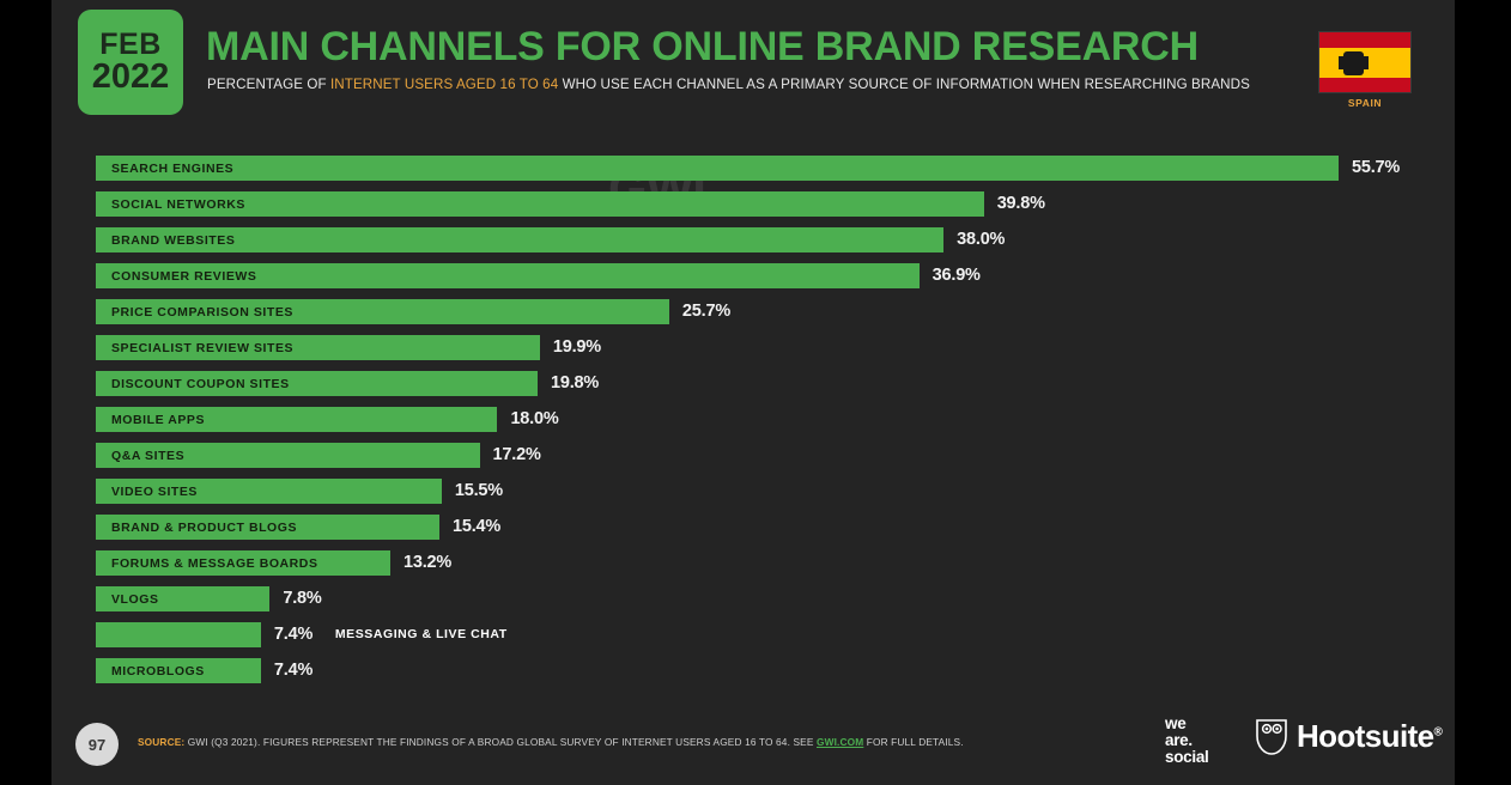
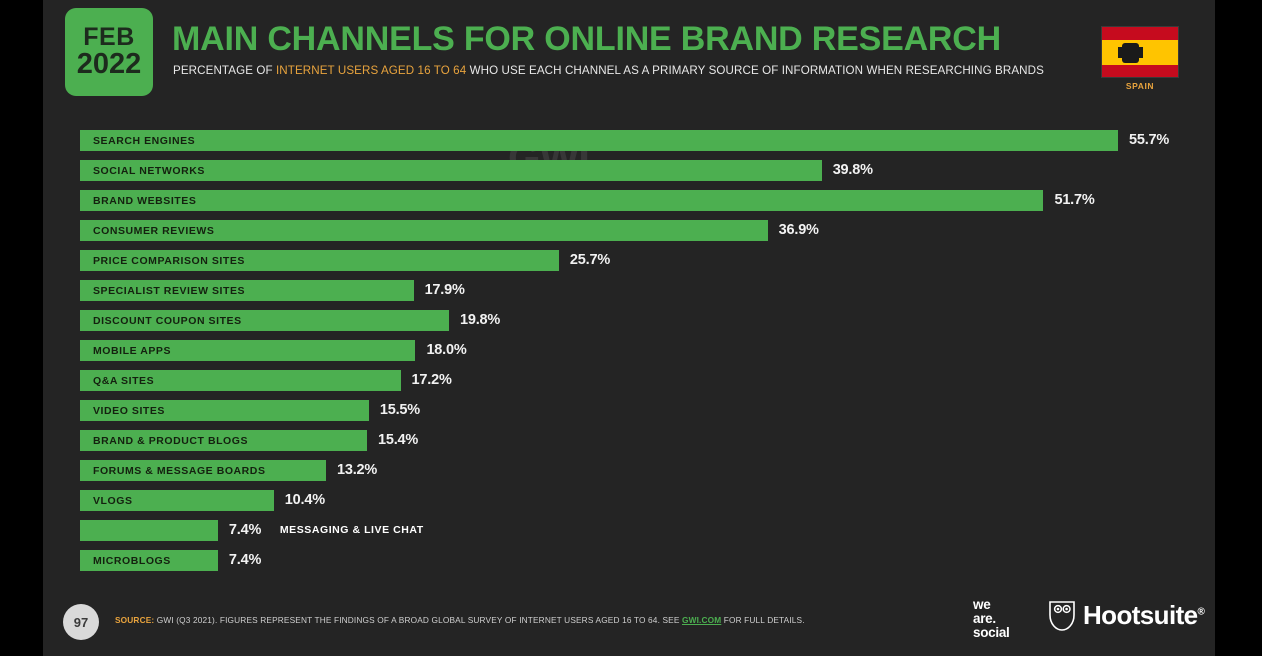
BRAND WEBSITES: 38.0% -> 51.7%
SPECIALIST REVIEW SITES: 19.9% -> 17.9%
VLOGS: 7.8% -> 10.4%
